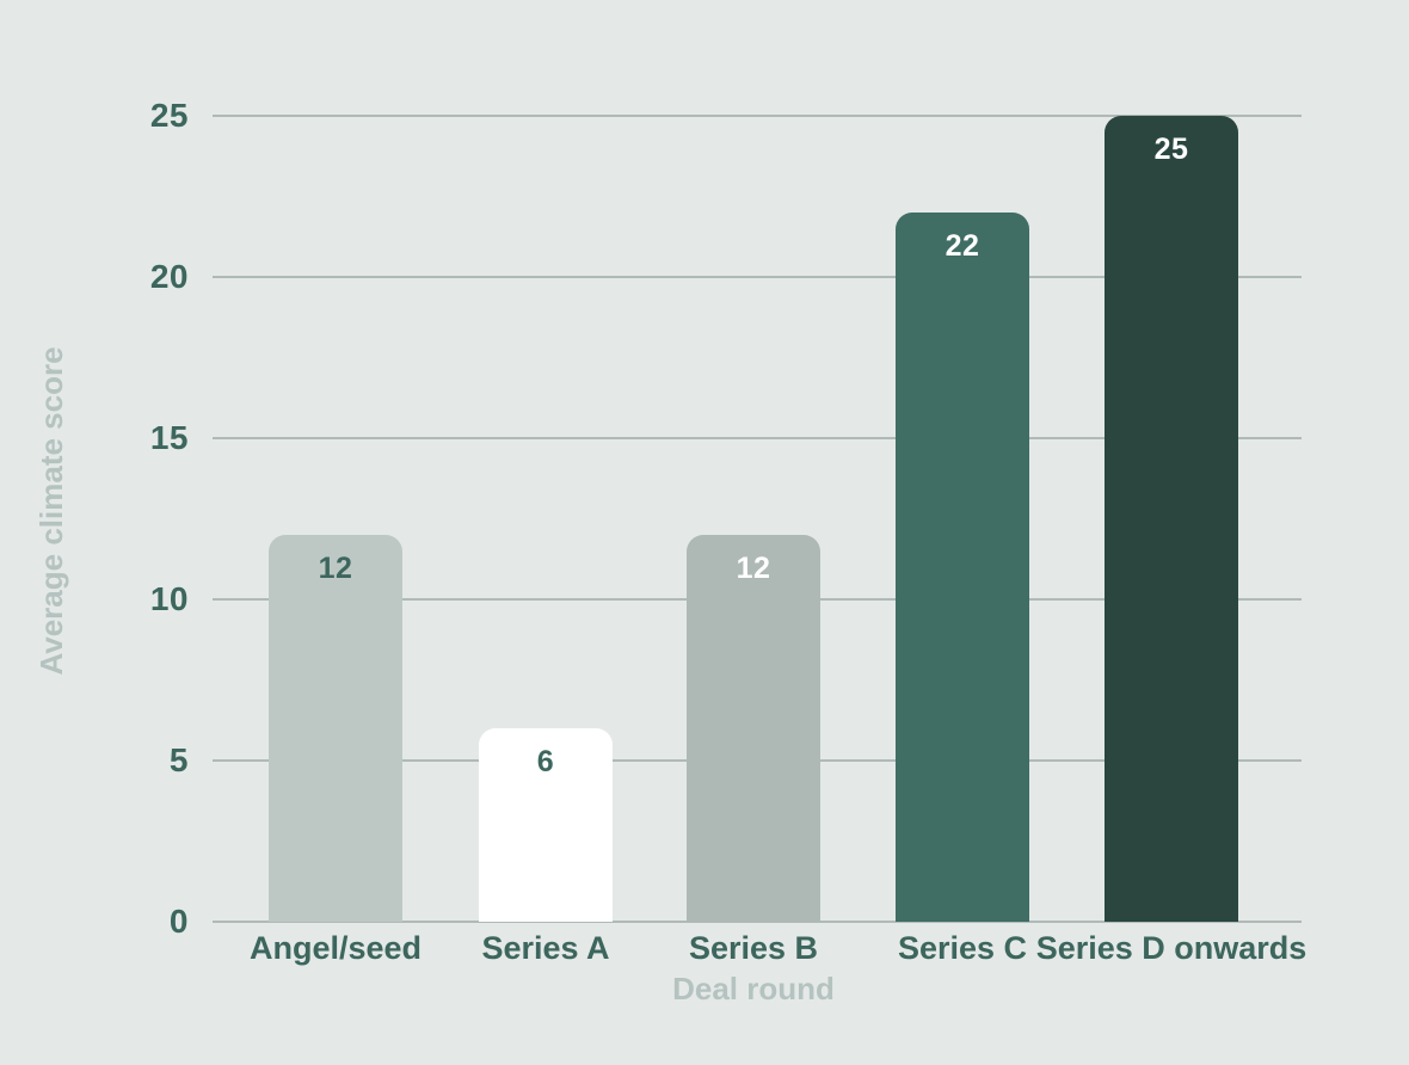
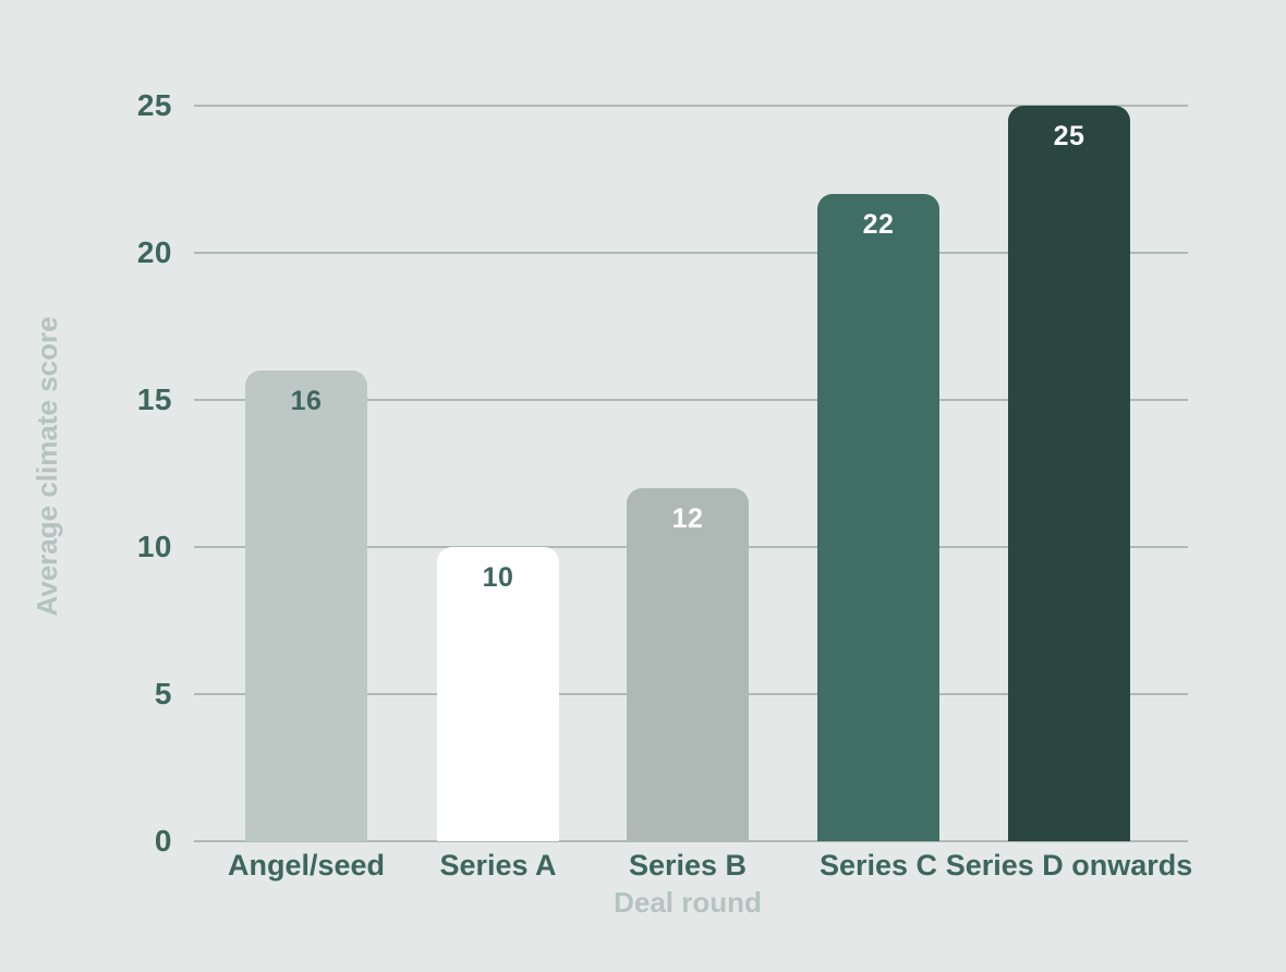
Angel/seed: 12 -> 16
Series A: 6 -> 10
